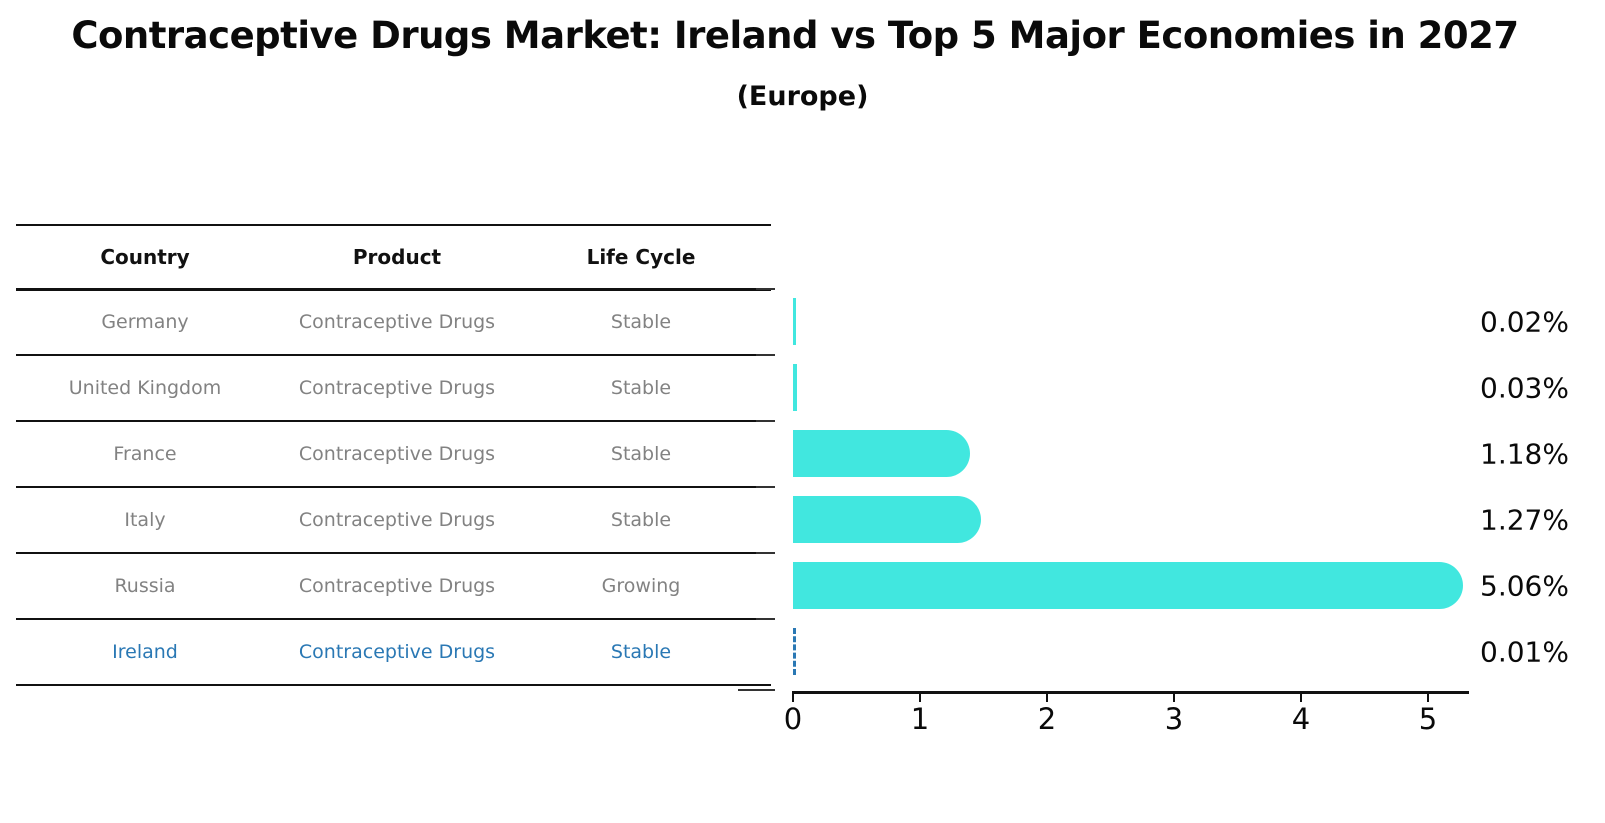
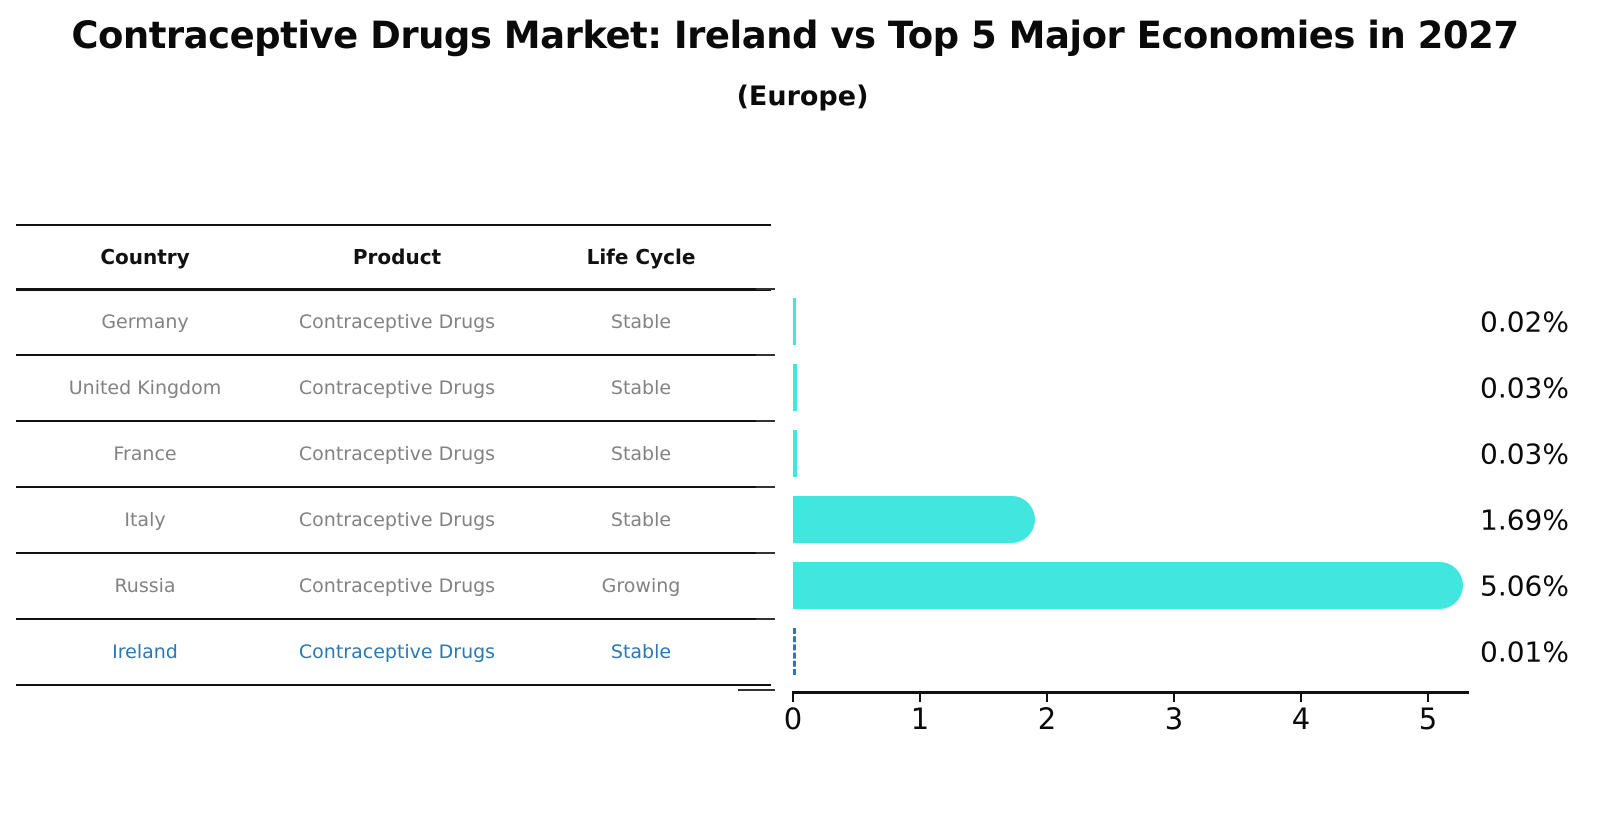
France: 1.18% -> 0.03%
Italy: 1.27% -> 1.69%
